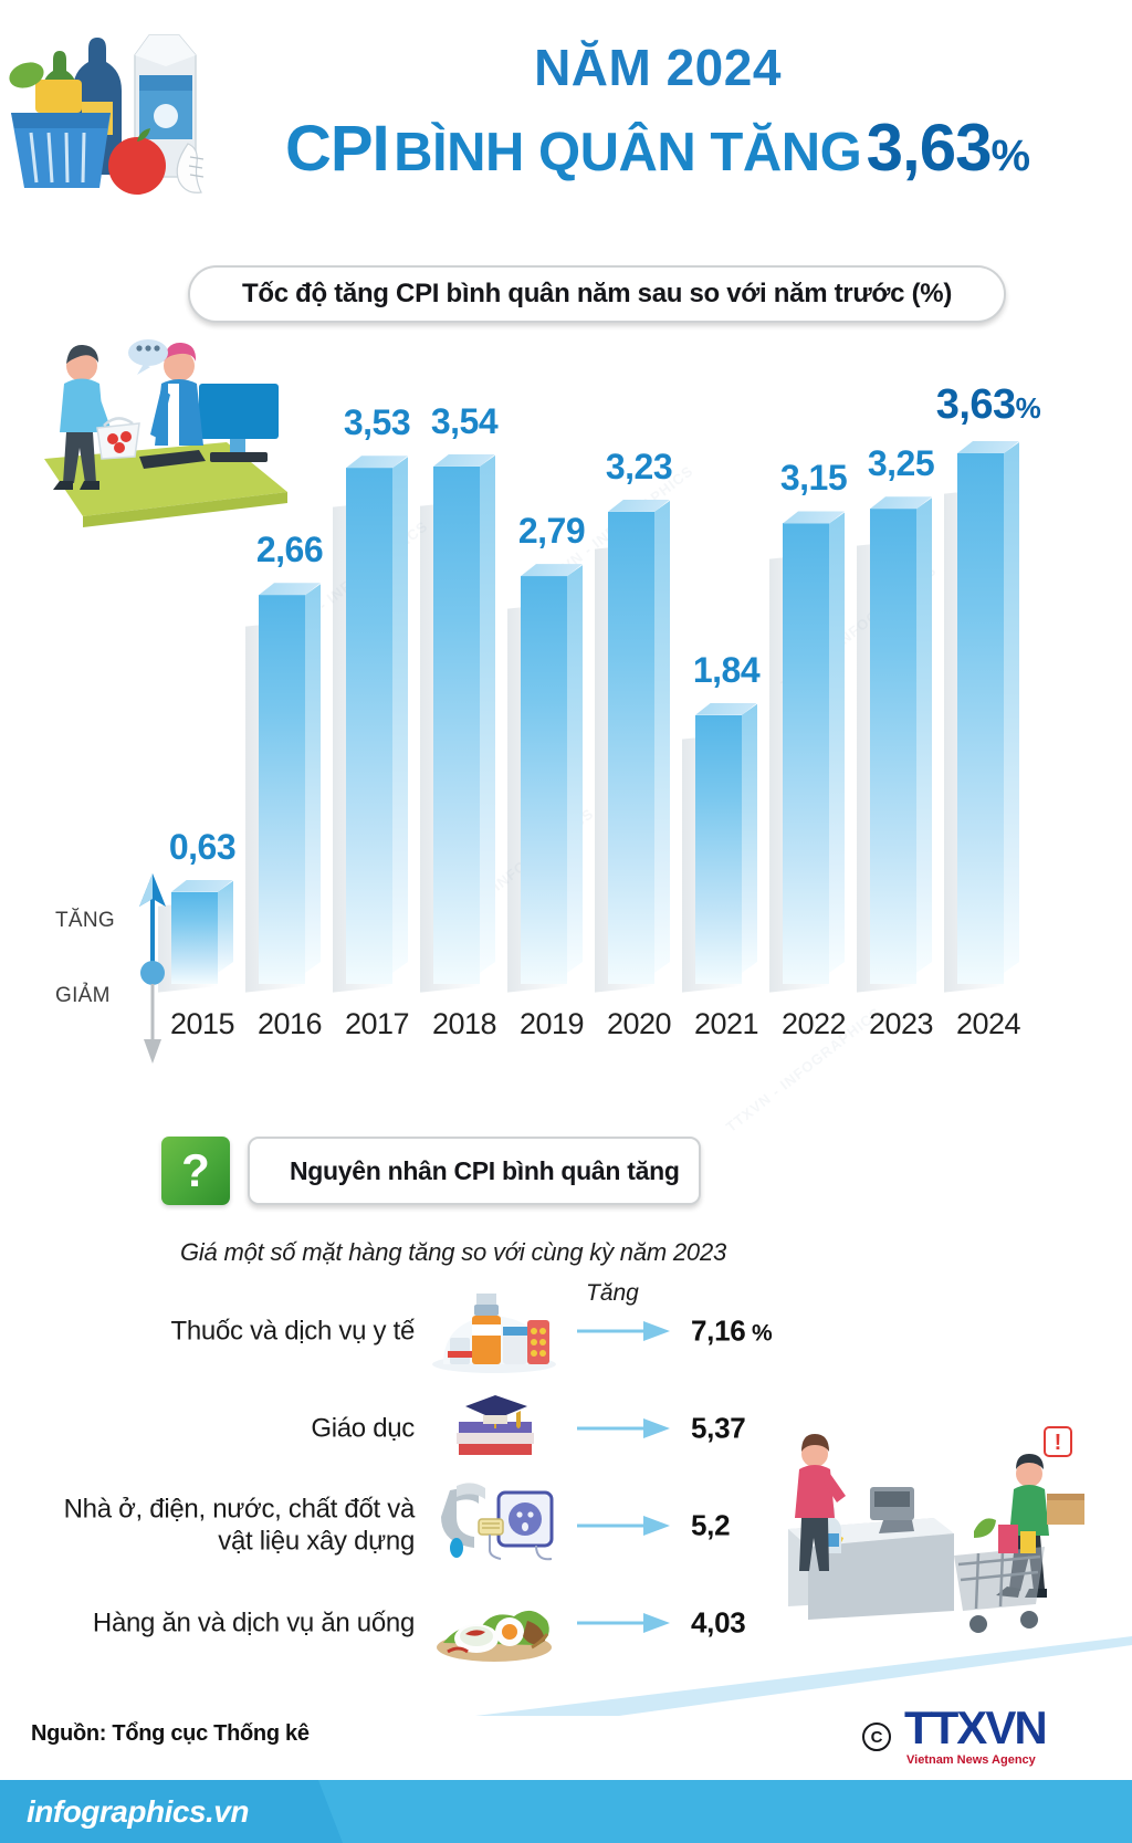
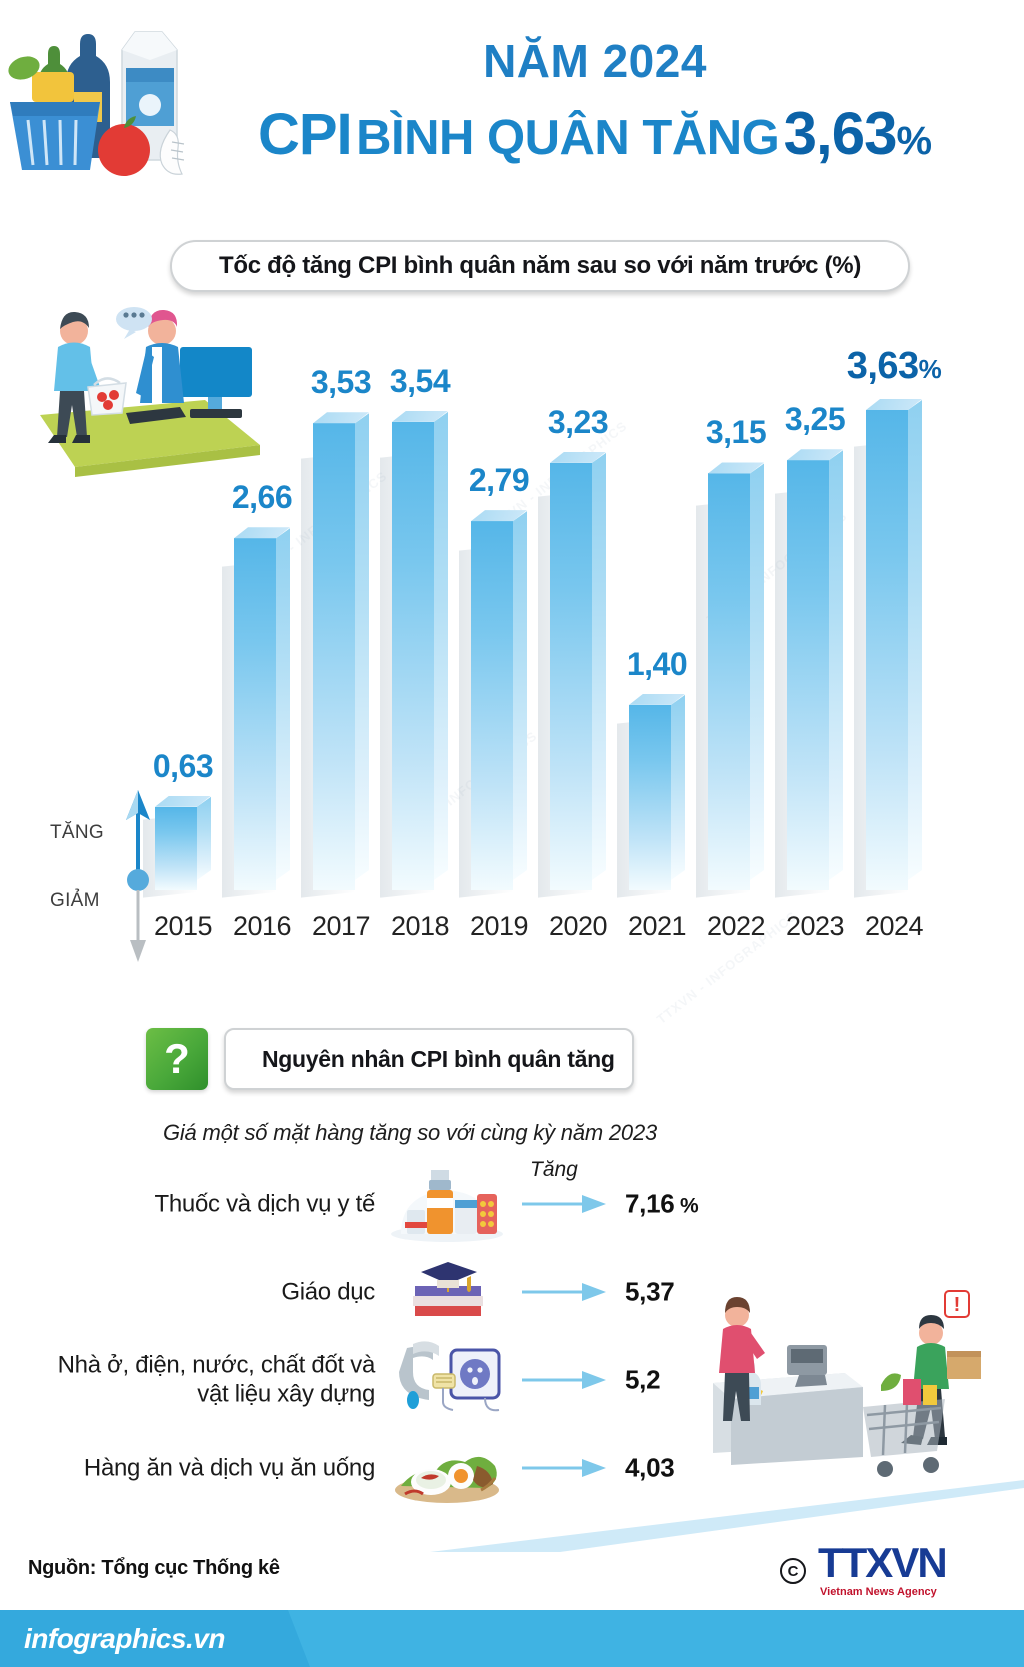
2021: 1,84 -> 1,40
